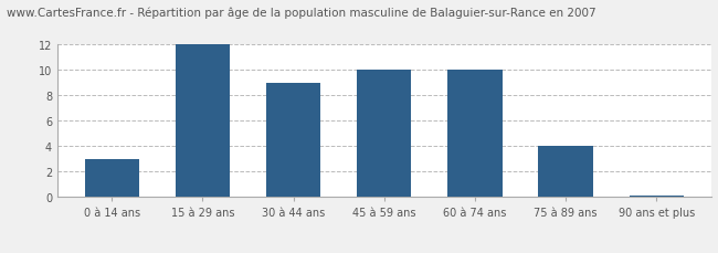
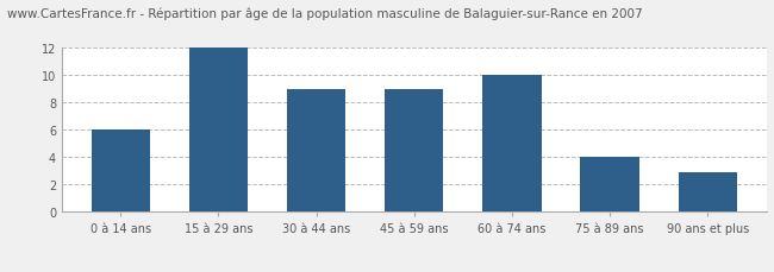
0 à 14 ans: 3.0 -> 6.0
45 à 59 ans: 10.0 -> 9.0
90 ans et plus: 0.1 -> 2.9
